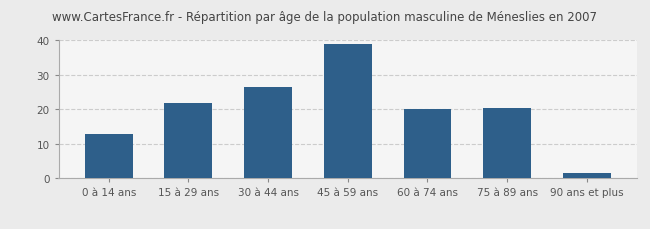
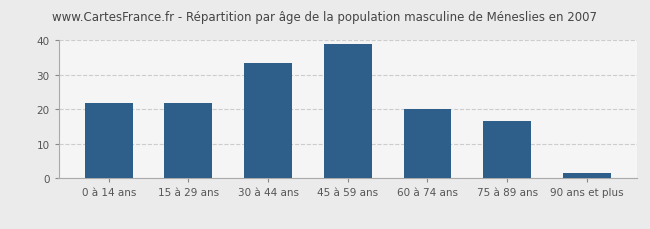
0 à 14 ans: 13.0 -> 22.0
30 à 44 ans: 26.5 -> 33.5
75 à 89 ans: 20.5 -> 16.5
